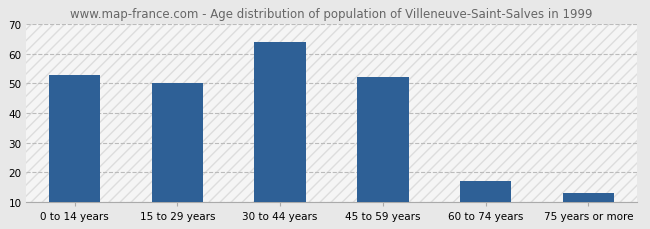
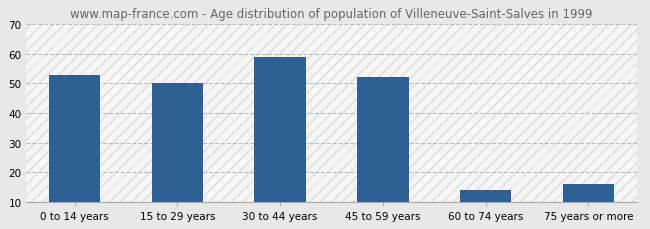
30 to 44 years: 64 -> 59
60 to 74 years: 17 -> 14
75 years or more: 13 -> 16
